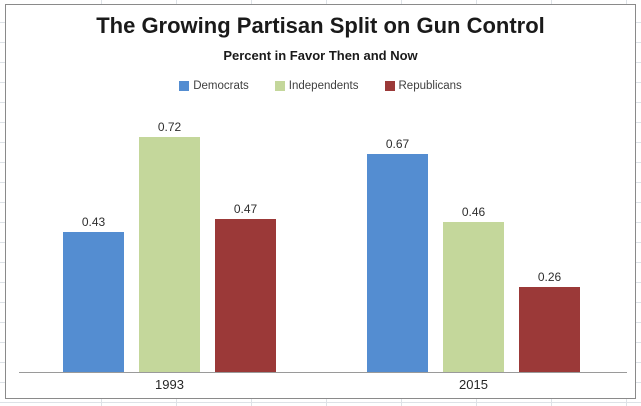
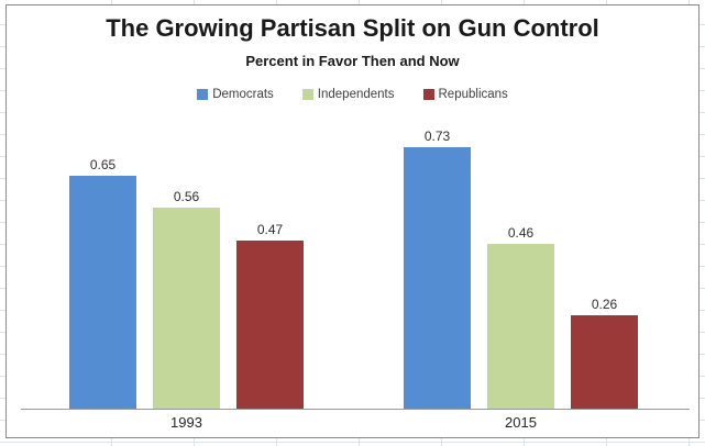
Democrats/1993: 0.43 -> 0.65
Independents/1993: 0.72 -> 0.56
Democrats/2015: 0.67 -> 0.73
